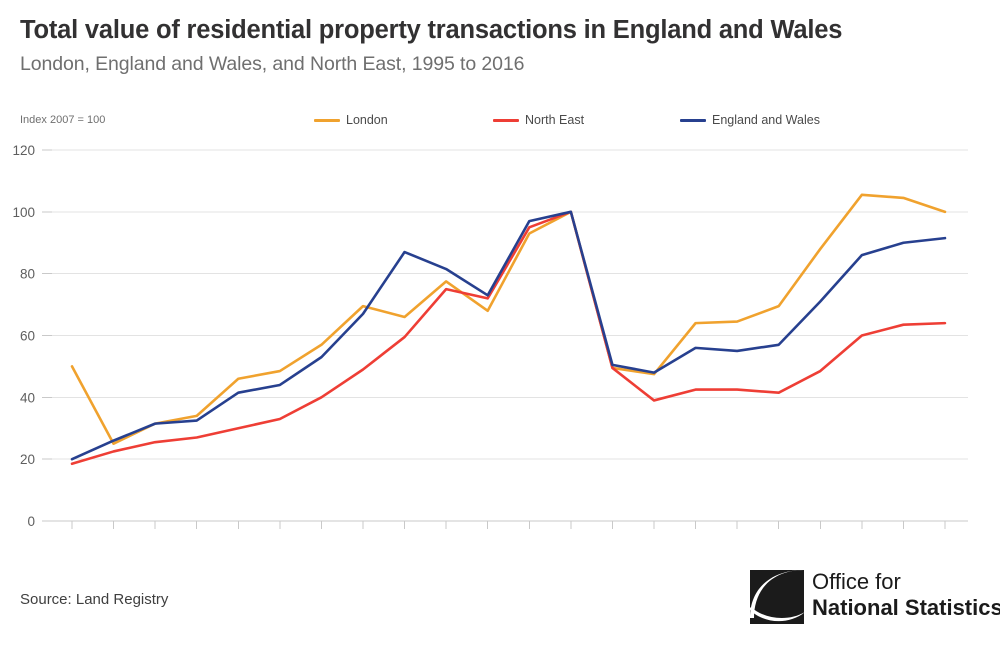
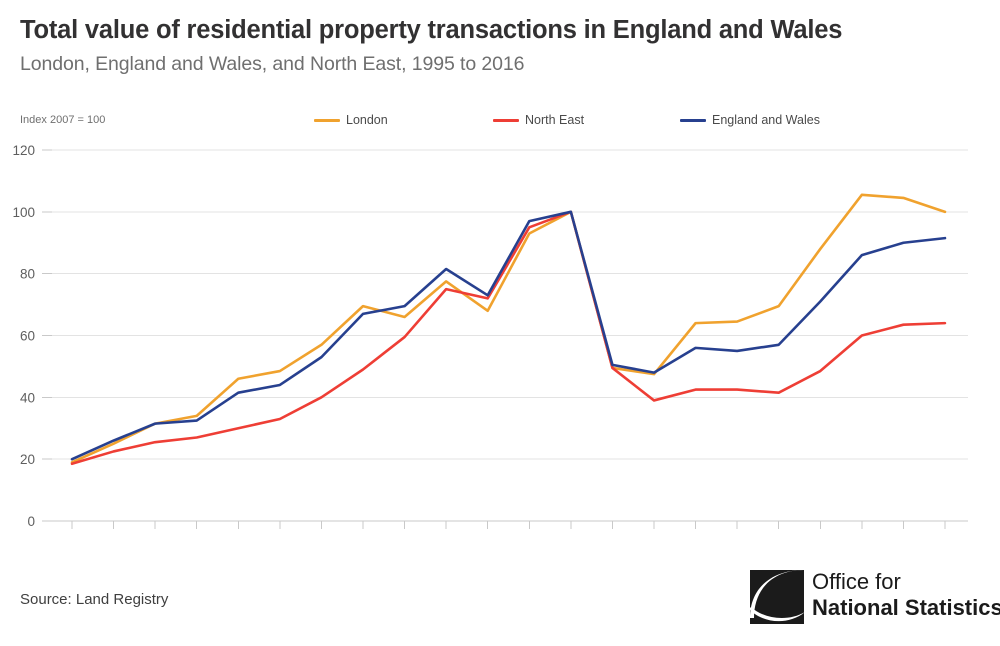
London/1995: 50 -> 19
England and Wales/2003: 87 -> 70
